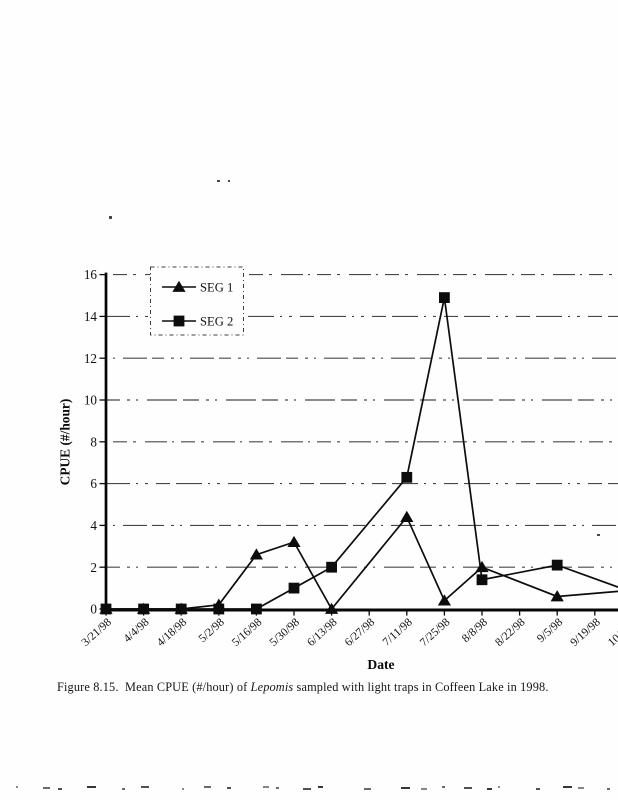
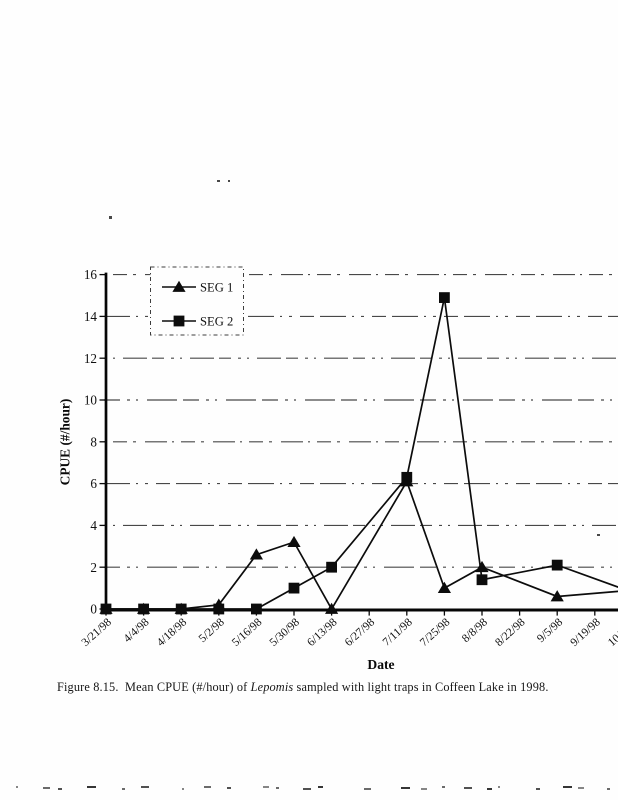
SEG 1/7/11/98: 4.4 -> 6.1
SEG 1/7/25/98: 0.4 -> 1.0
